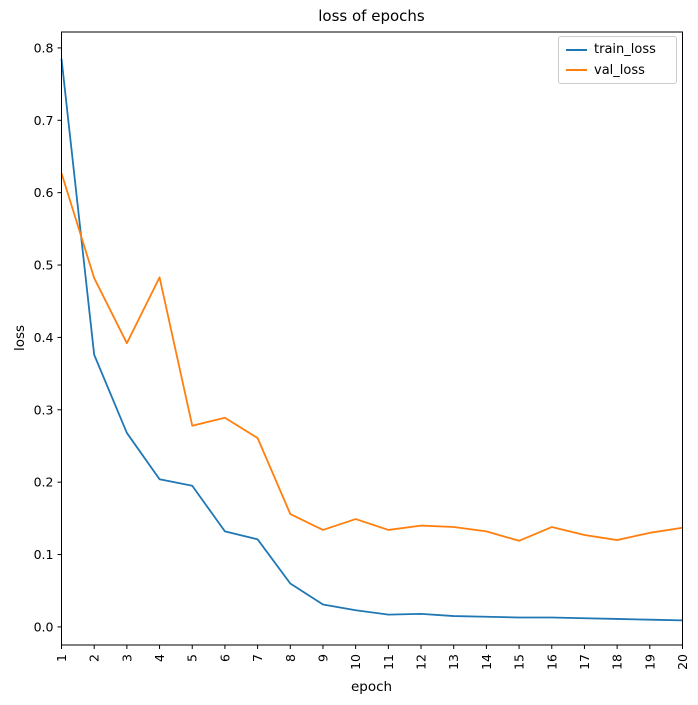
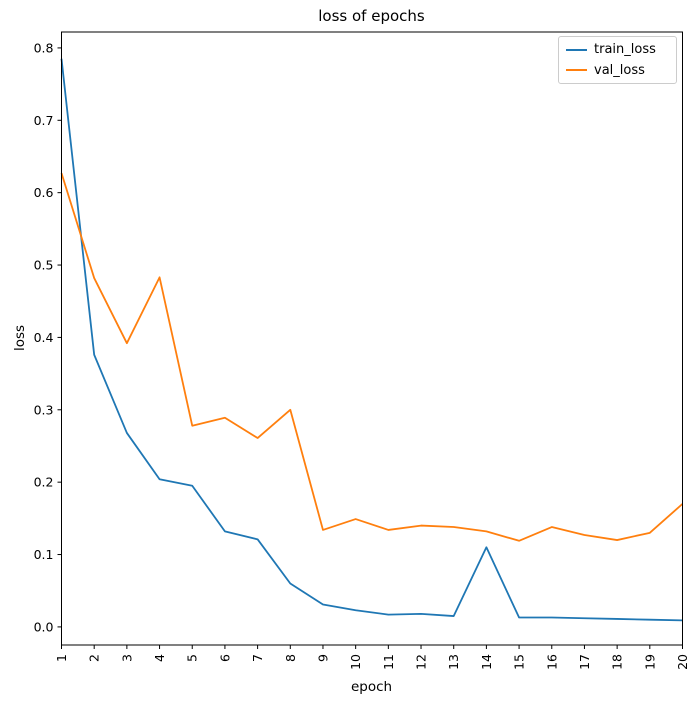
val_loss/8: 0.16 -> 0.30
train_loss/14: 0.01 -> 0.11
val_loss/20: 0.14 -> 0.17
